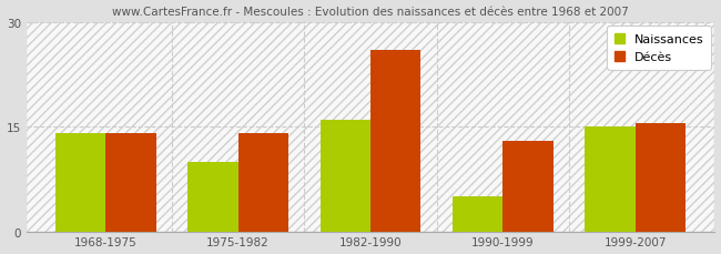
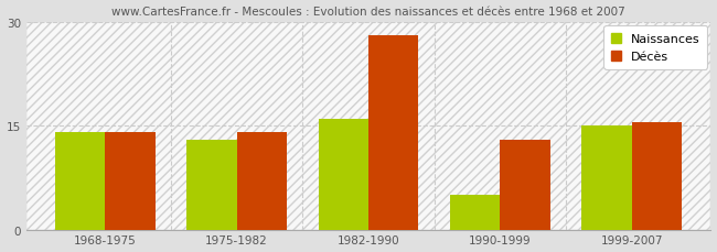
Naissances/1975-1982: 10 -> 13
Décès/1982-1990: 26.0 -> 28.0
